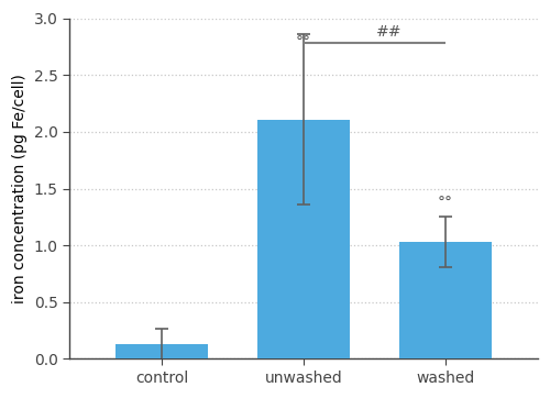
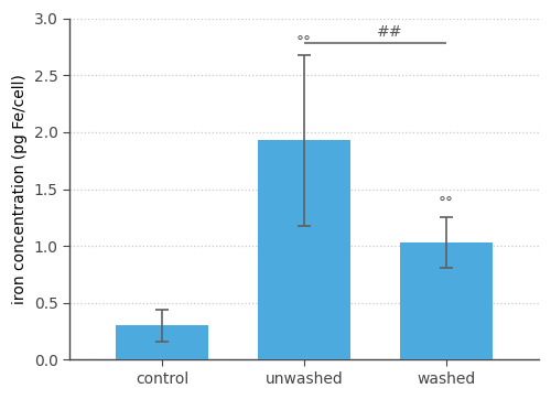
control: 0.13 -> 0.30
unwashed: 2.11 -> 1.93
